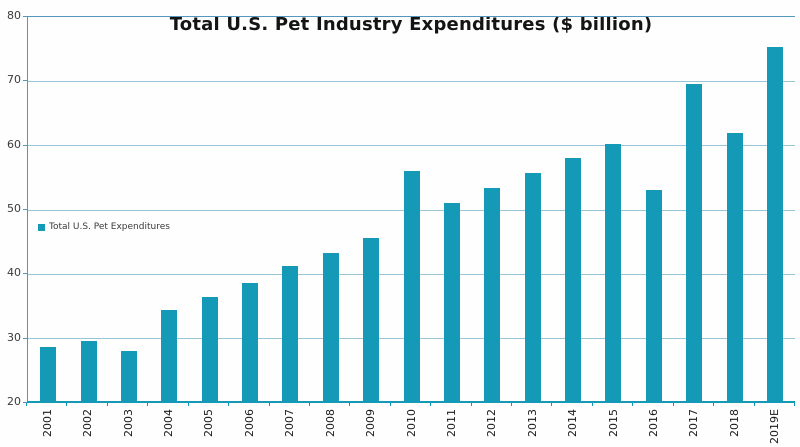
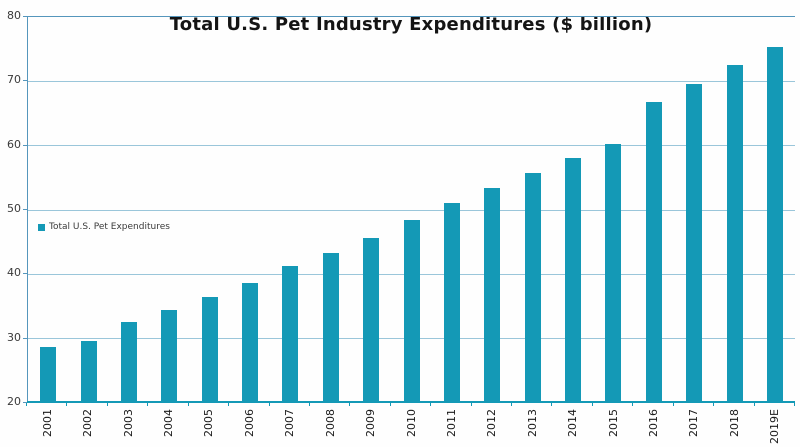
2003: 28 -> 32
2010: 56 -> 48
2016: 53 -> 67
2018: 62 -> 73
